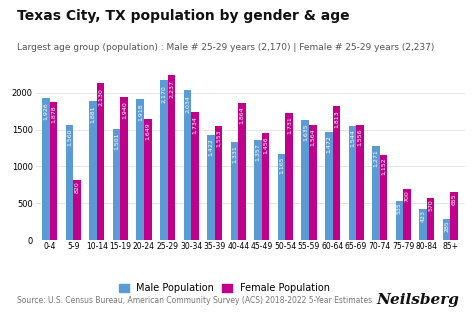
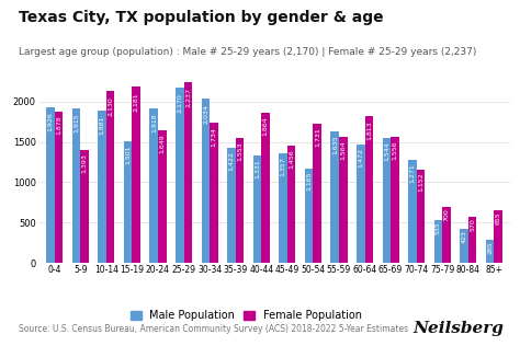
Male Population/5-9: 1560 -> 1920
Female Population/5-9: 820 -> 1390
Female Population/15-19: 1940 -> 2180
